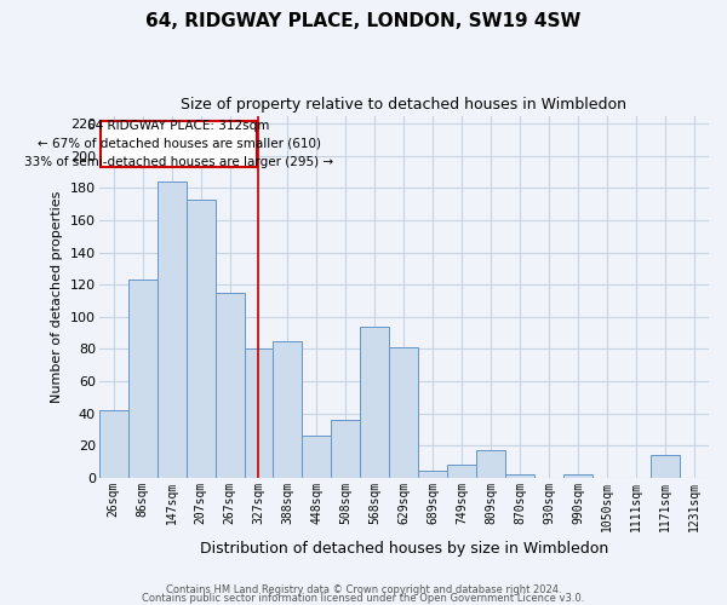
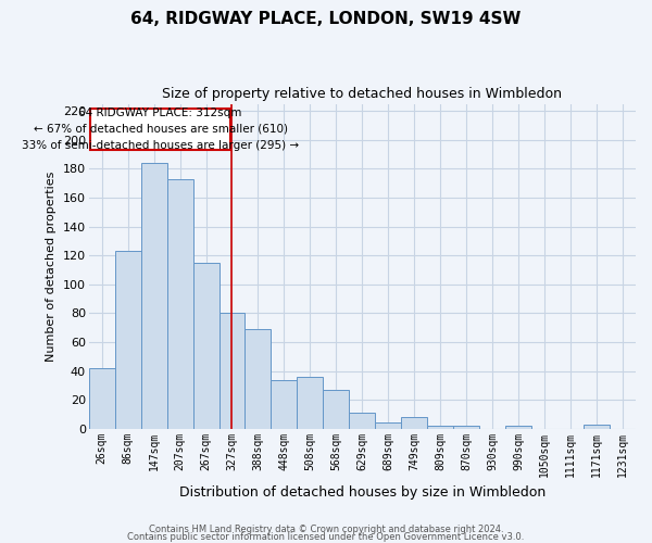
388sqm: 85 -> 69
448sqm: 26 -> 34
568sqm: 94 -> 27
629sqm: 81 -> 11
809sqm: 17 -> 2
1171sqm: 14 -> 3
